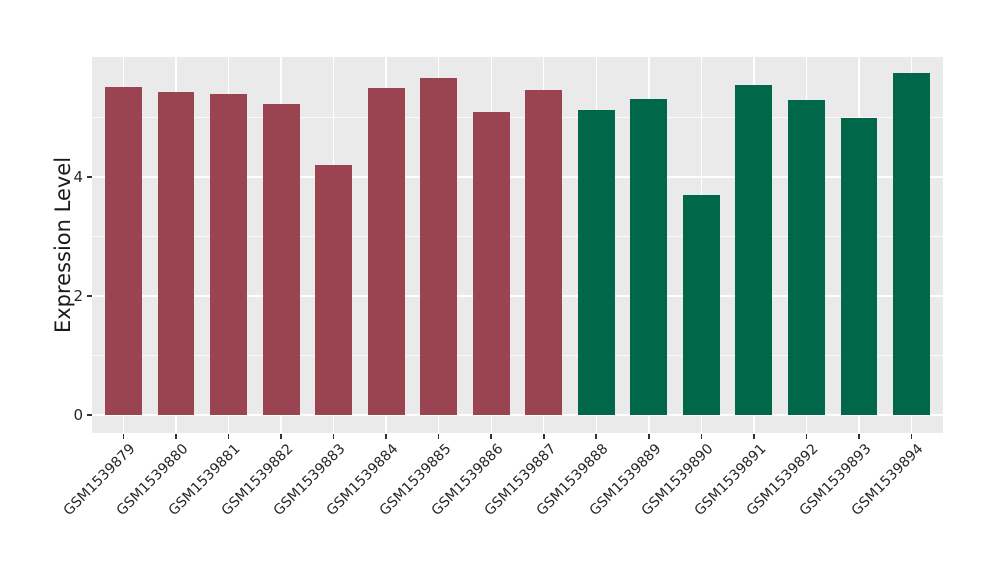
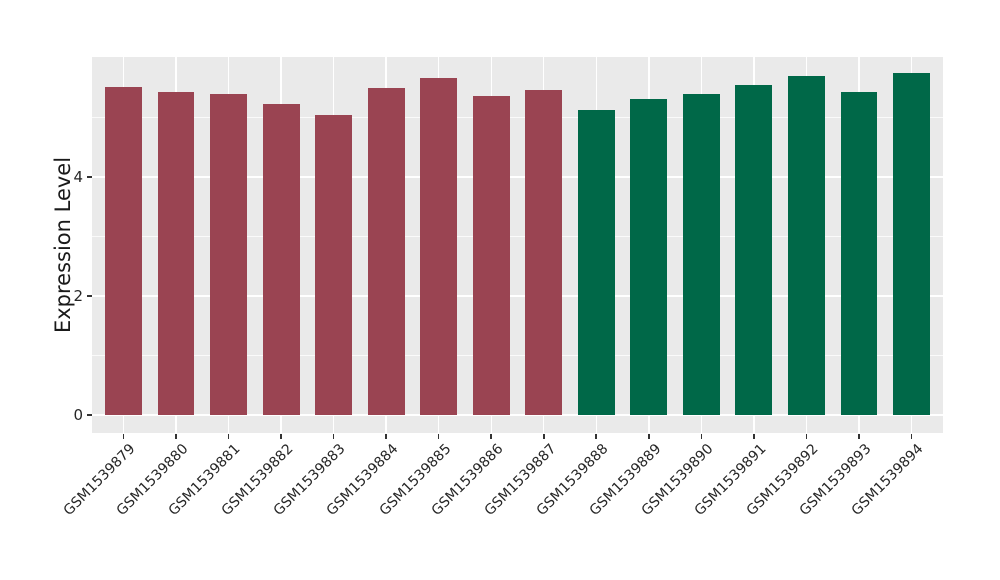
GSM1539883: 4.2 -> 5.0
GSM1539886: 5.1 -> 5.4
GSM1539890: 3.7 -> 5.4
GSM1539892: 5.3 -> 5.7
GSM1539893: 5.0 -> 5.4
